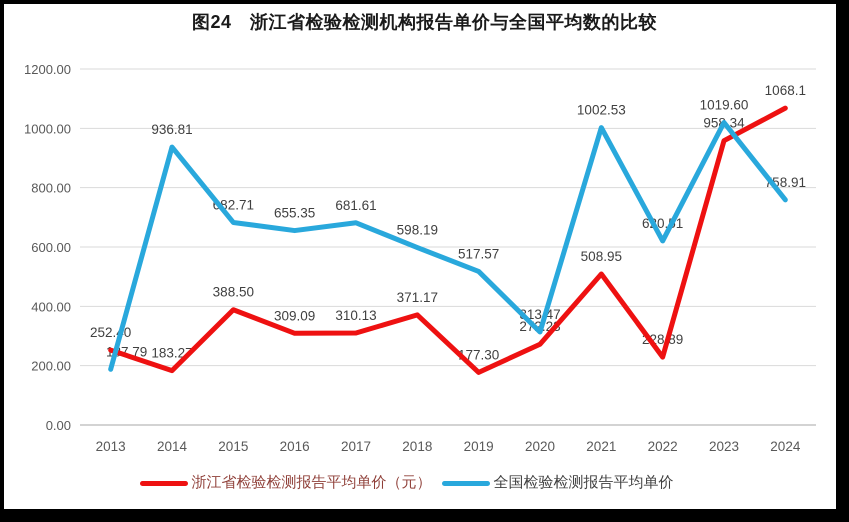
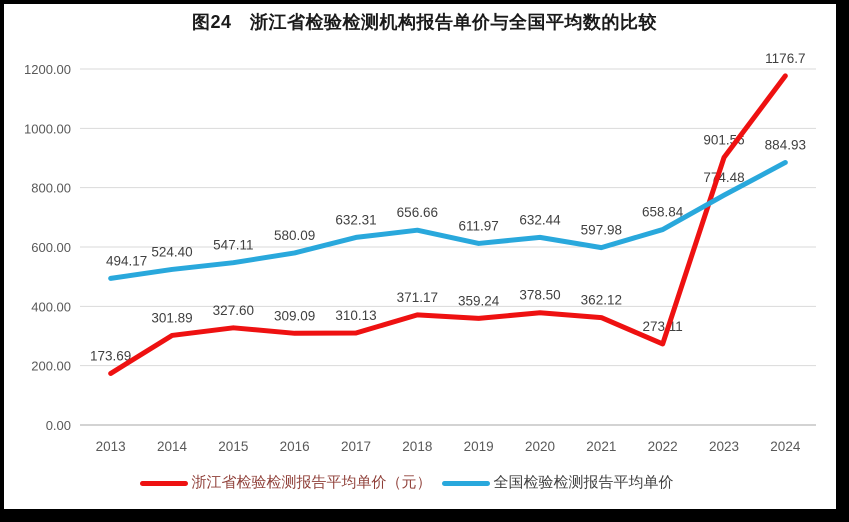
浙江省检验检测报告平均单价（元）/2013: 252.40 -> 173.69
全国检验检测报告平均单价/2013: 187.79 -> 494.17
浙江省检验检测报告平均单价（元）/2014: 183.27 -> 301.89
全国检验检测报告平均单价/2014: 936.81 -> 524.40
浙江省检验检测报告平均单价（元）/2015: 388.50 -> 327.60
全国检验检测报告平均单价/2015: 682.71 -> 547.11
全国检验检测报告平均单价/2016: 655.35 -> 580.09
全国检验检测报告平均单价/2017: 681.61 -> 632.31
全国检验检测报告平均单价/2018: 598.19 -> 656.66
浙江省检验检测报告平均单价（元）/2019: 177.30 -> 359.24
全国检验检测报告平均单价/2019: 517.57 -> 611.97
浙江省检验检测报告平均单价（元）/2020: 272.23 -> 378.50
全国检验检测报告平均单价/2020: 313.47 -> 632.44
浙江省检验检测报告平均单价（元）/2021: 508.95 -> 362.12
全国检验检测报告平均单价/2021: 1002.53 -> 597.98
浙江省检验检测报告平均单价（元）/2022: 228.89 -> 273.11
全国检验检测报告平均单价/2022: 620.51 -> 658.84
浙江省检验检测报告平均单价（元）/2023: 958.34 -> 901.56
全国检验检测报告平均单价/2023: 1019.60 -> 774.48
浙江省检验检测报告平均单价（元）/2024: 1068.1 -> 1176.7
全国检验检测报告平均单价/2024: 758.91 -> 884.93
